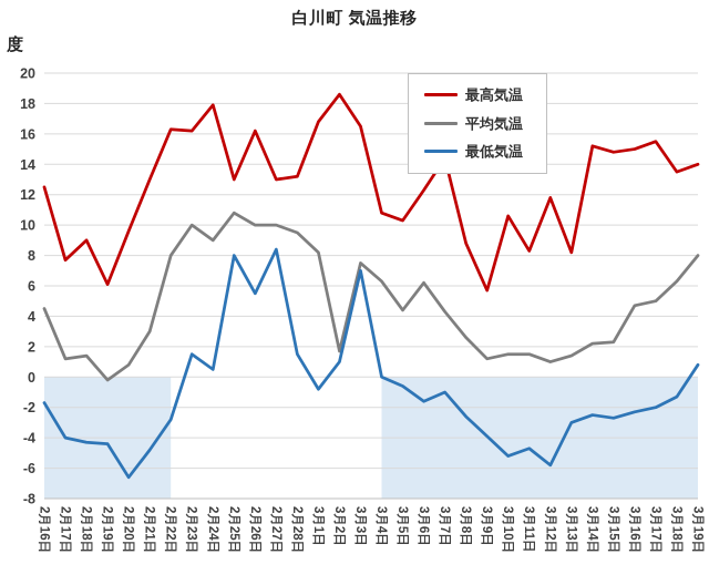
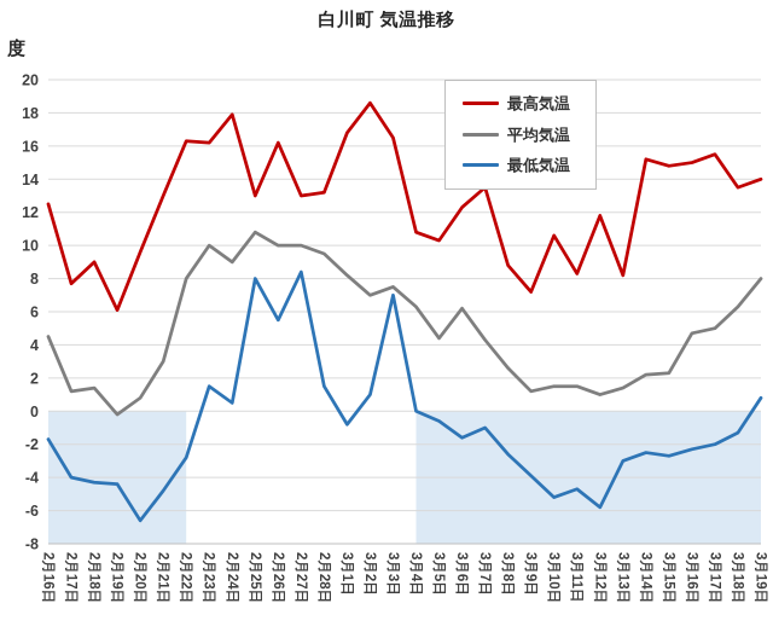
平均気温/3月2日: 1.7 -> 7.0
最高気温/3月7日: 14.4 -> 13.5
最高気温/3月9日: 5.7 -> 7.2
